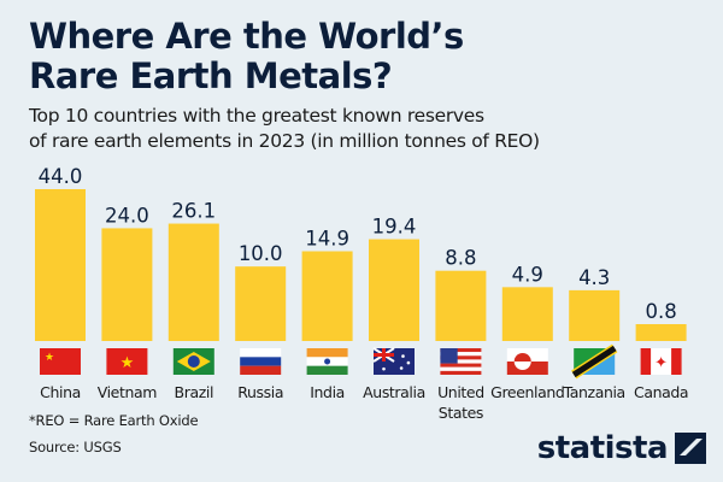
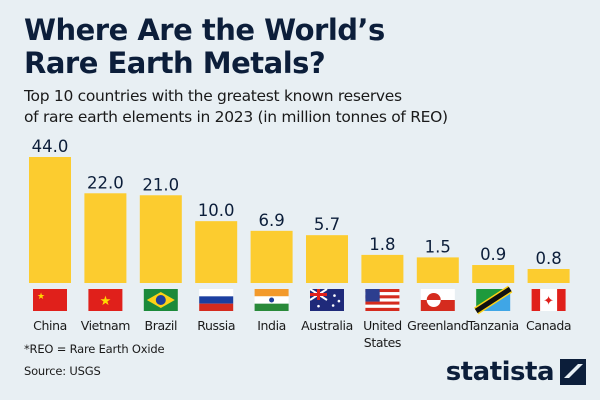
Vietnam: 24.0 -> 22.0
Brazil: 26.1 -> 21.0
India: 14.9 -> 6.9
Australia: 19.4 -> 5.7
United States: 8.8 -> 1.8
Greenland: 4.9 -> 1.5
Tanzania: 4.3 -> 0.9
